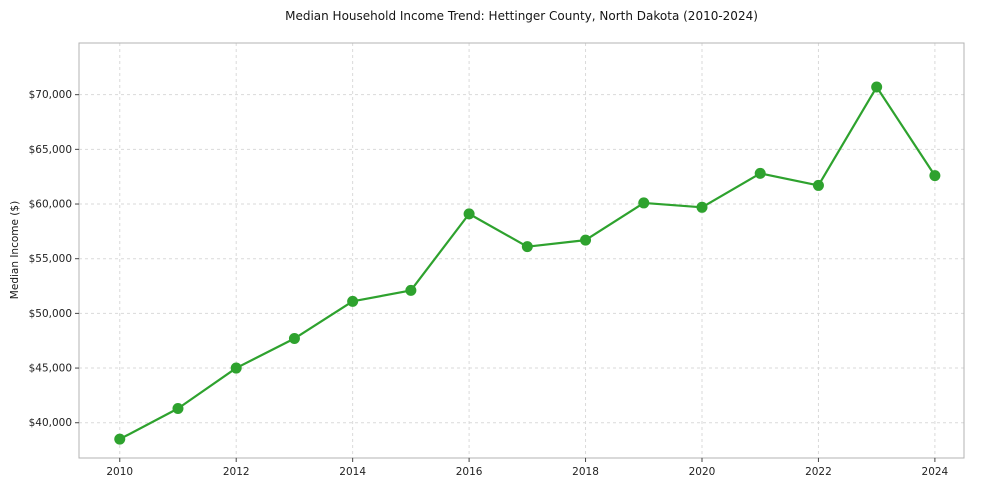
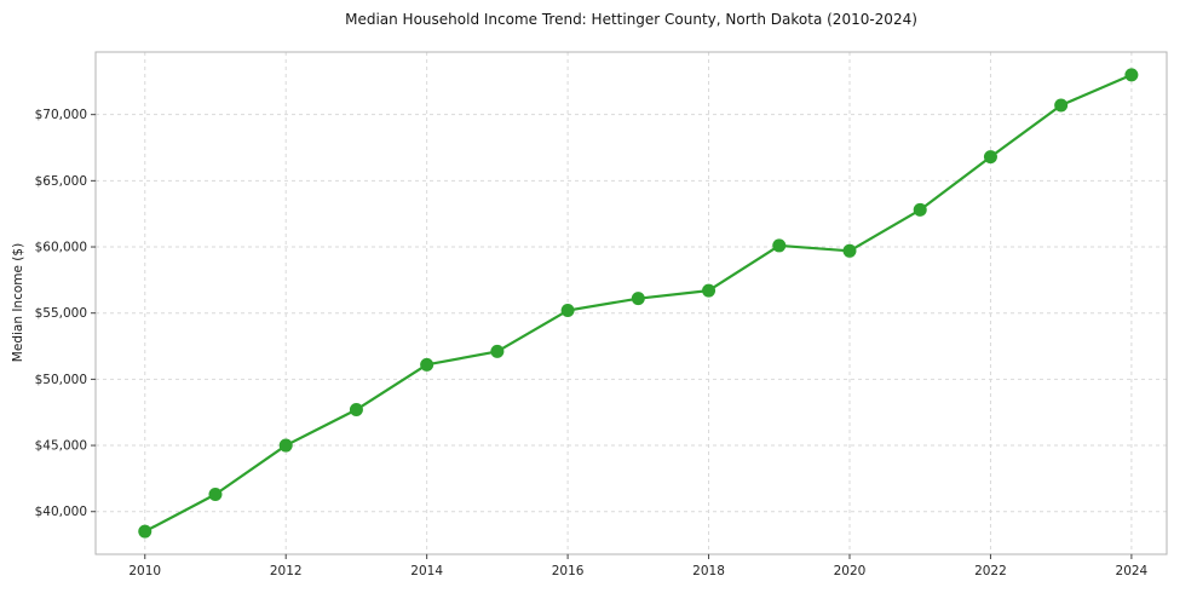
2016: $59100 -> $55200
2022: $61700 -> $66800
2024: $62600 -> $73000
